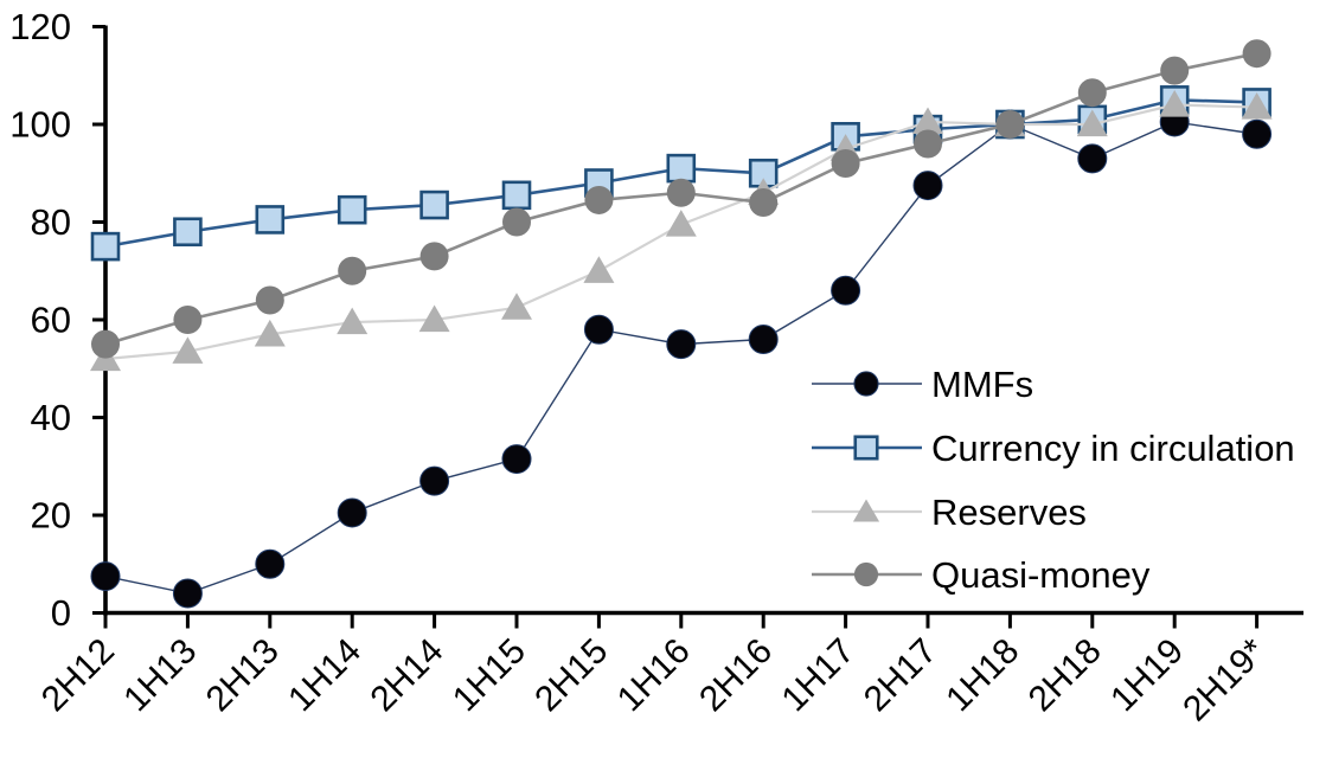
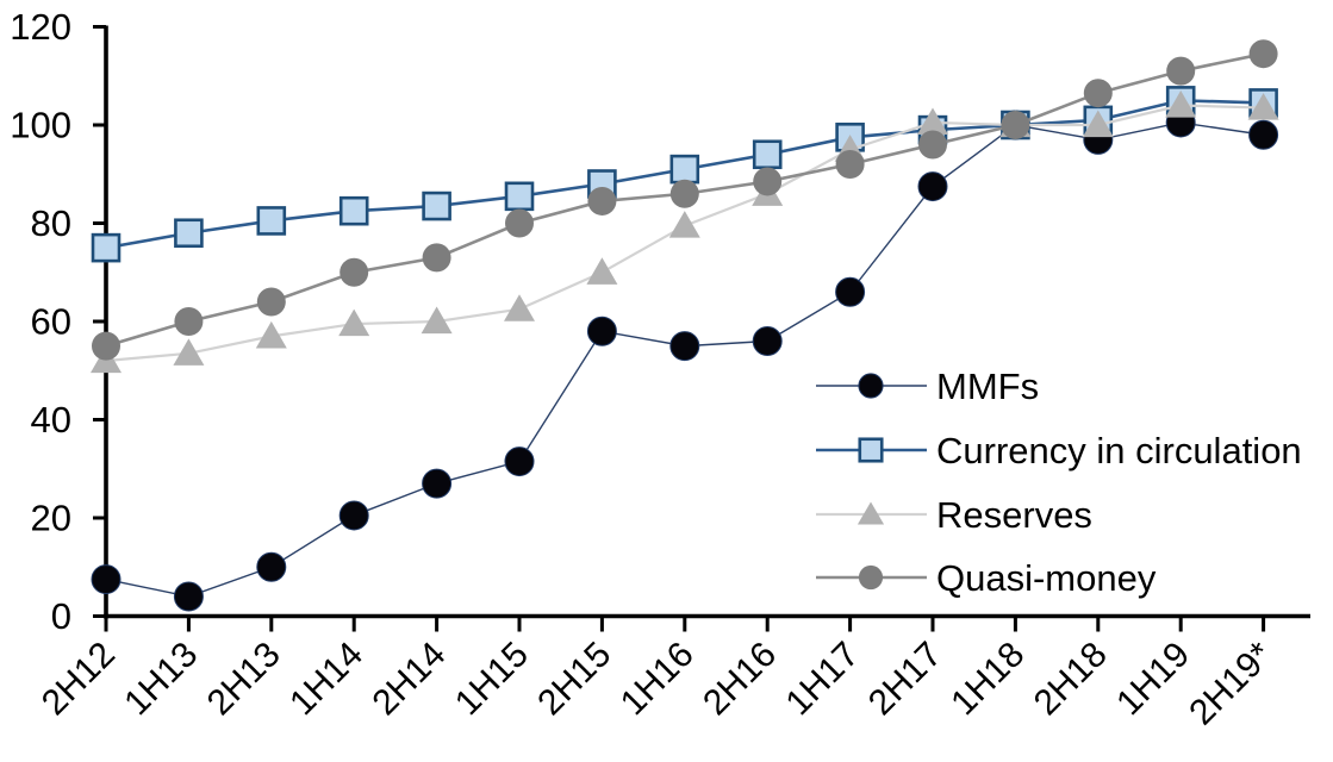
Currency in circulation/2H16: 90 -> 94
Quasi-money/2H16: 84 -> 88
MMFs/2H18: 93 -> 97
